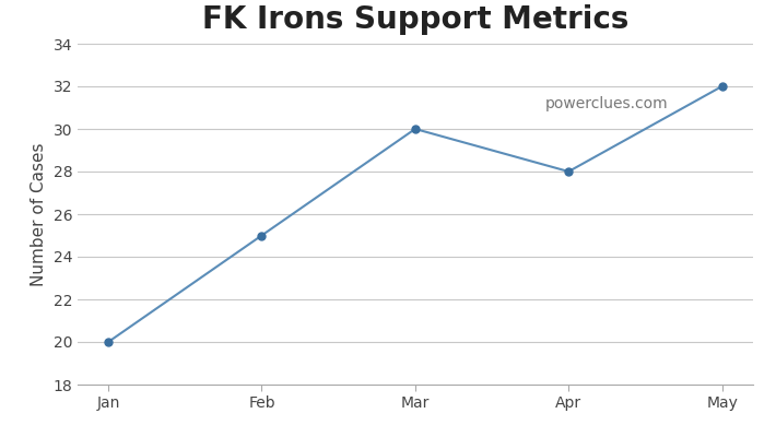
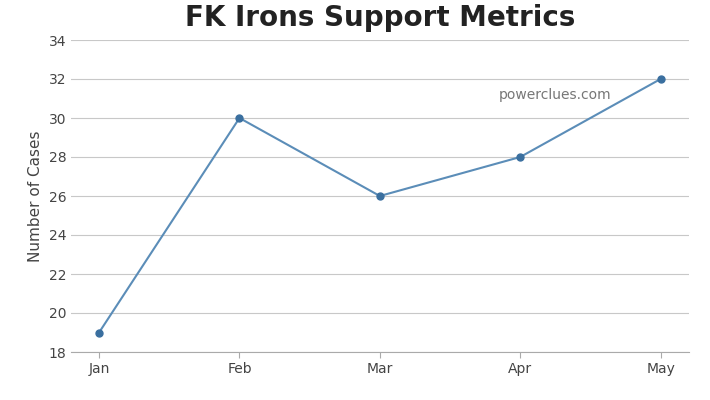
Jan: 20 -> 19
Feb: 25 -> 30
Mar: 30 -> 26
